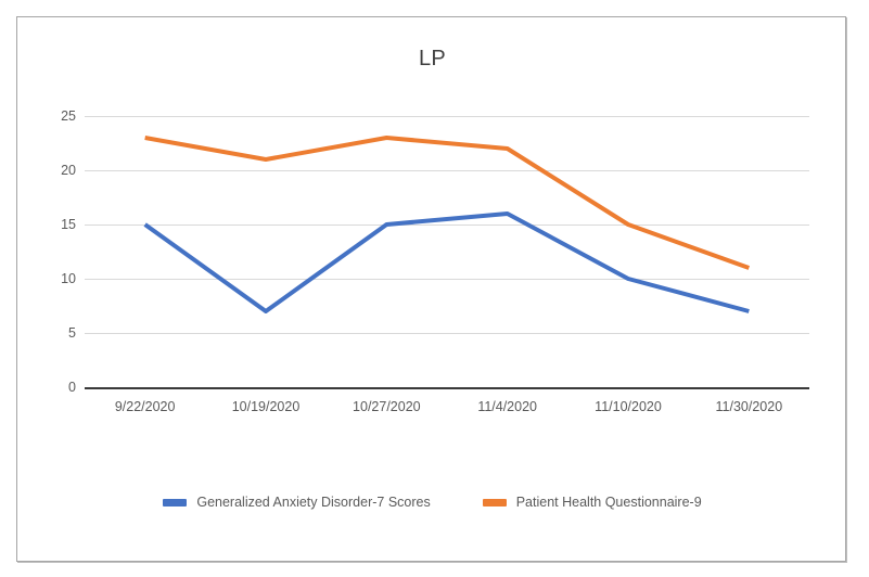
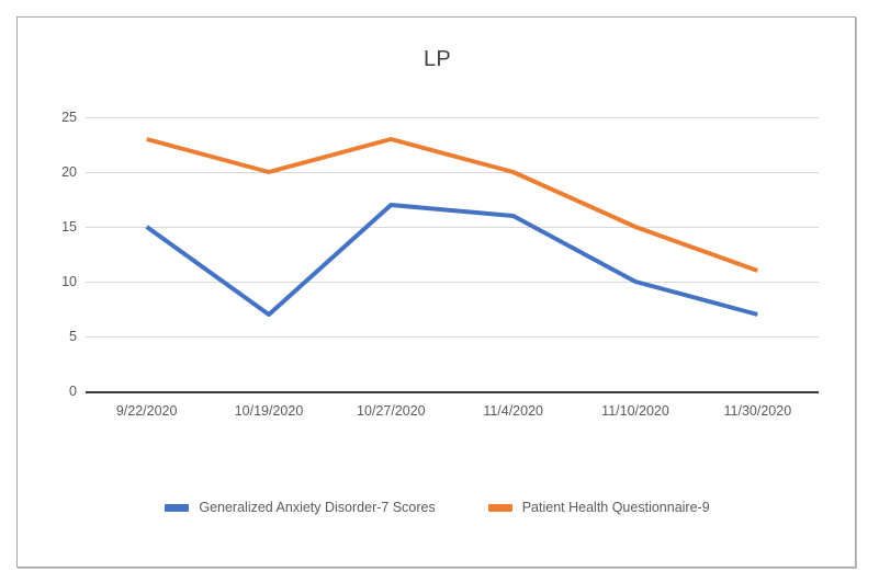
Patient Health Questionnaire-9/10/19/2020: 21 -> 20
Generalized Anxiety Disorder-7 Scores/10/27/2020: 15 -> 17
Patient Health Questionnaire-9/11/4/2020: 22 -> 20
